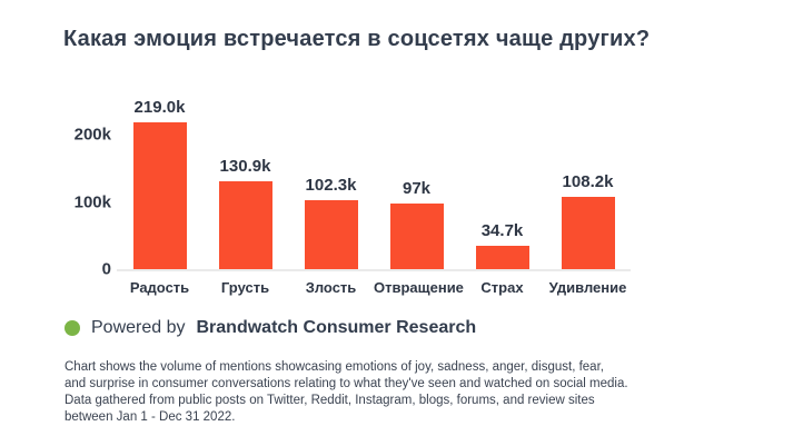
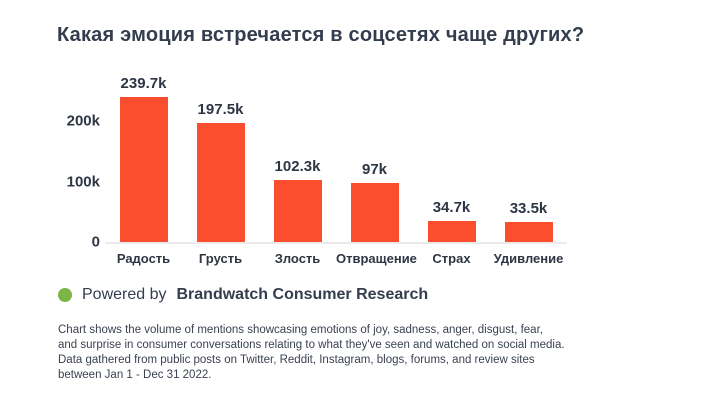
Радость: 219.0k -> 239.7k
Грусть: 130.9k -> 197.5k
Удивление: 108.2k -> 33.5k
